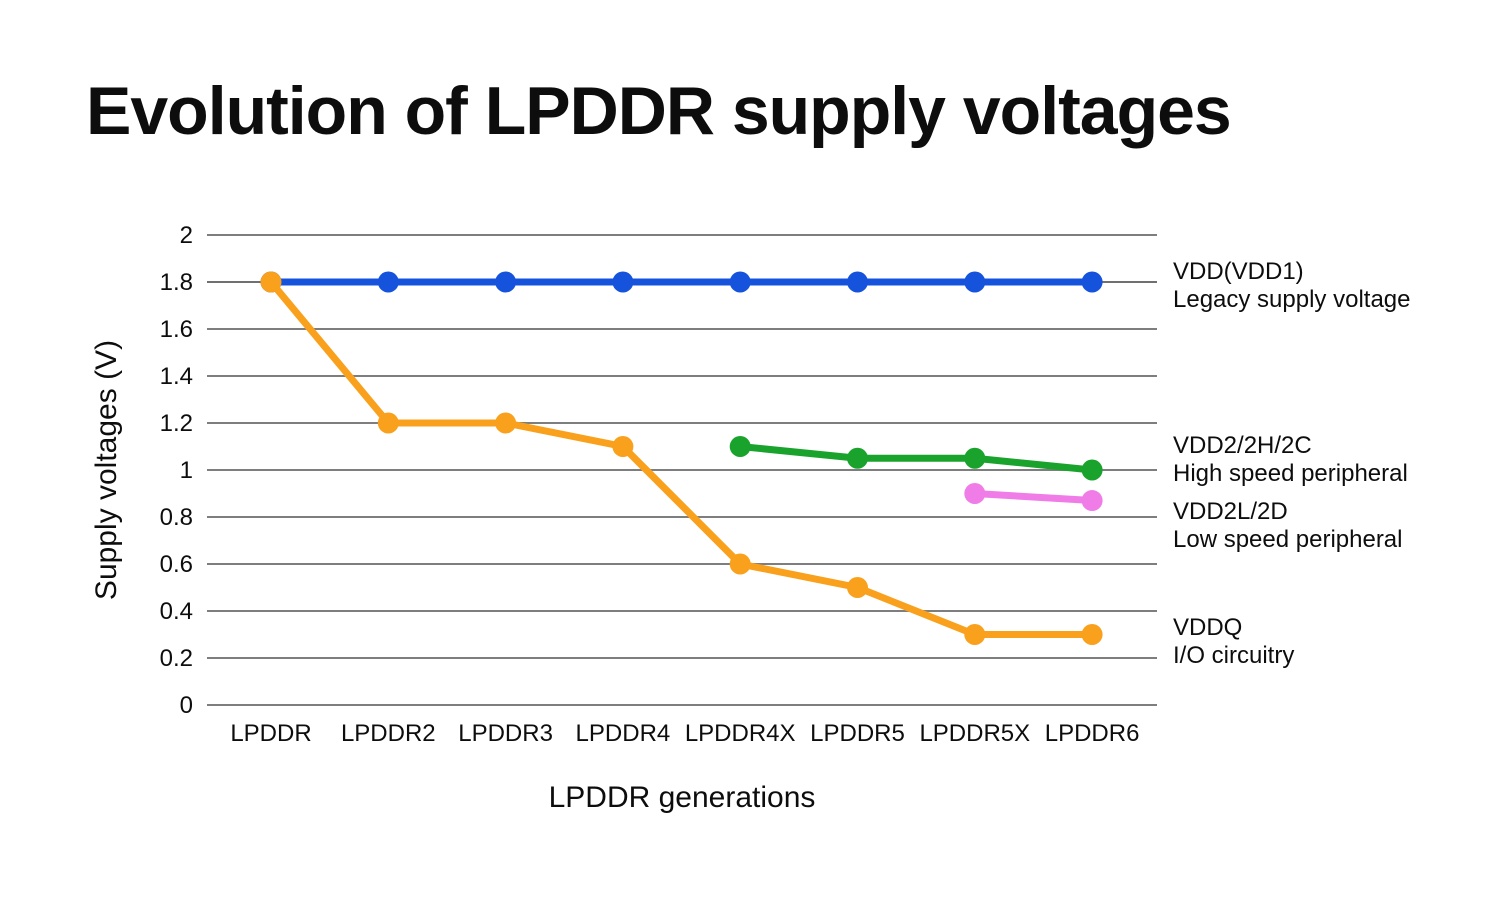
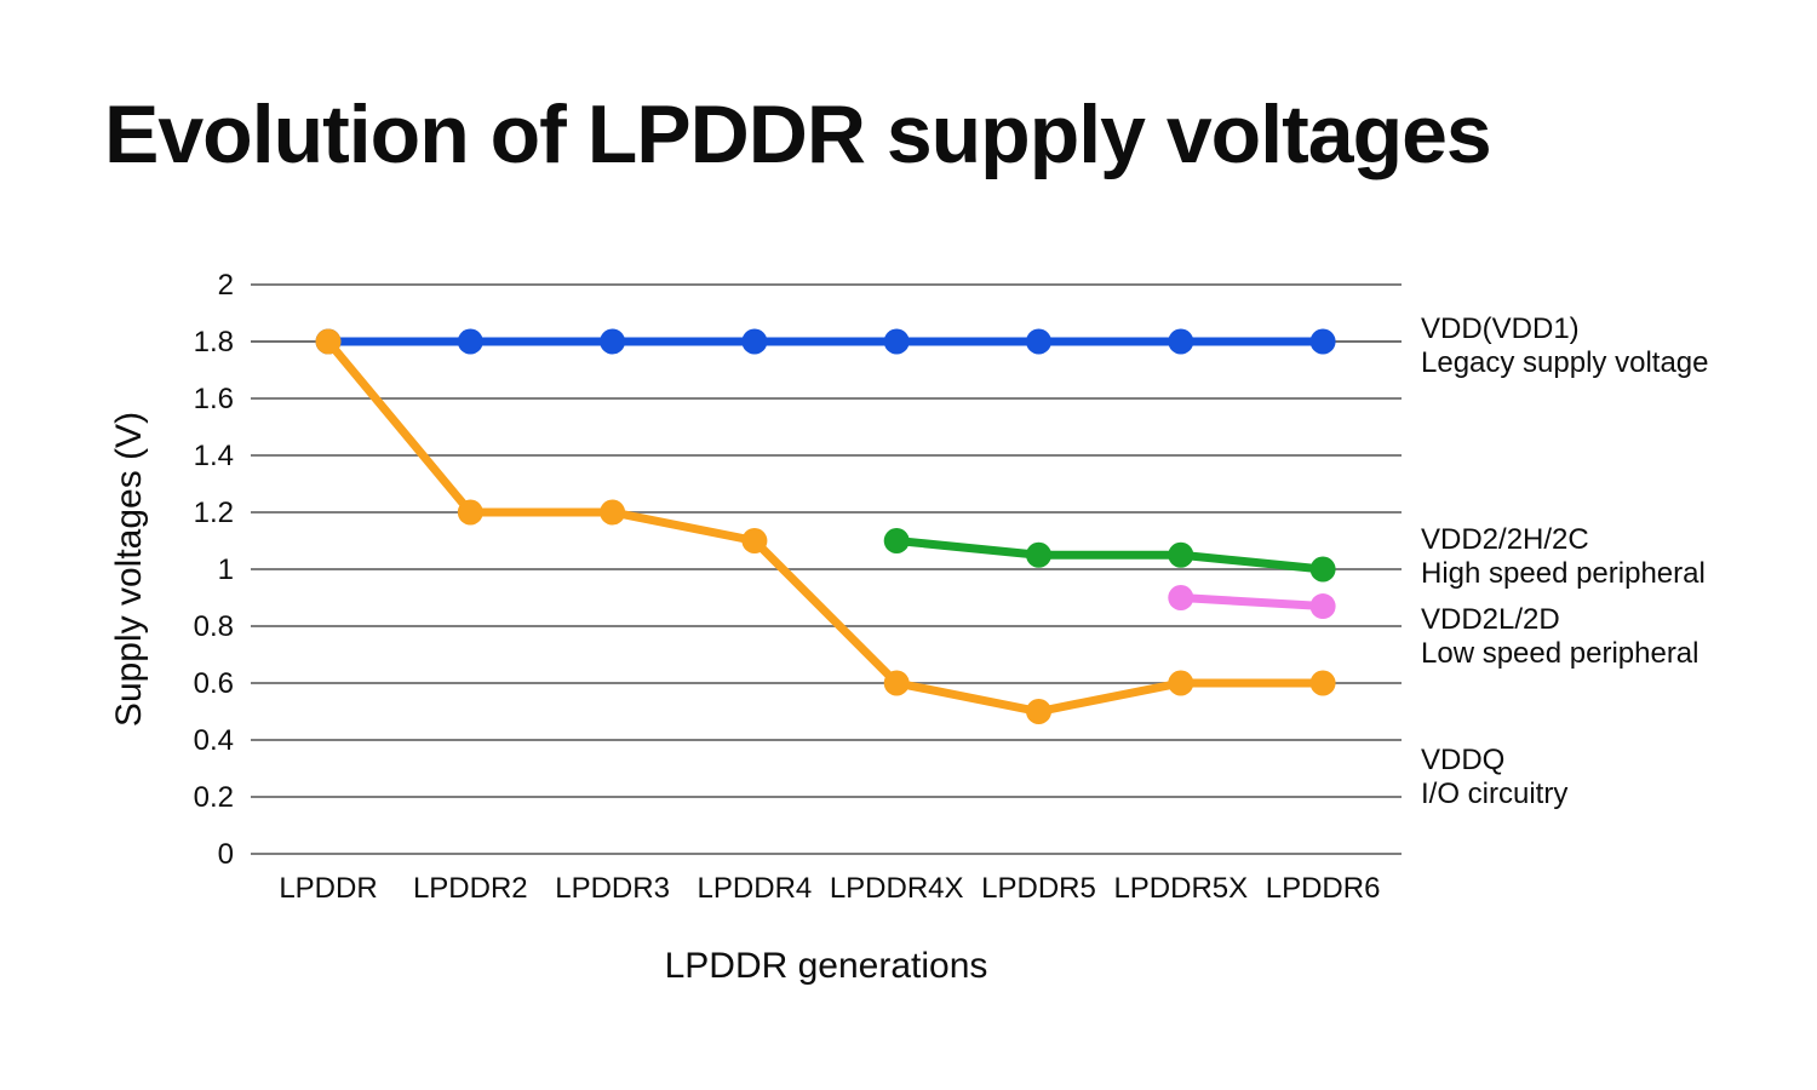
VDDQ/LPDDR5X: 0.3 -> 0.6
VDDQ/LPDDR6: 0.3 -> 0.6
